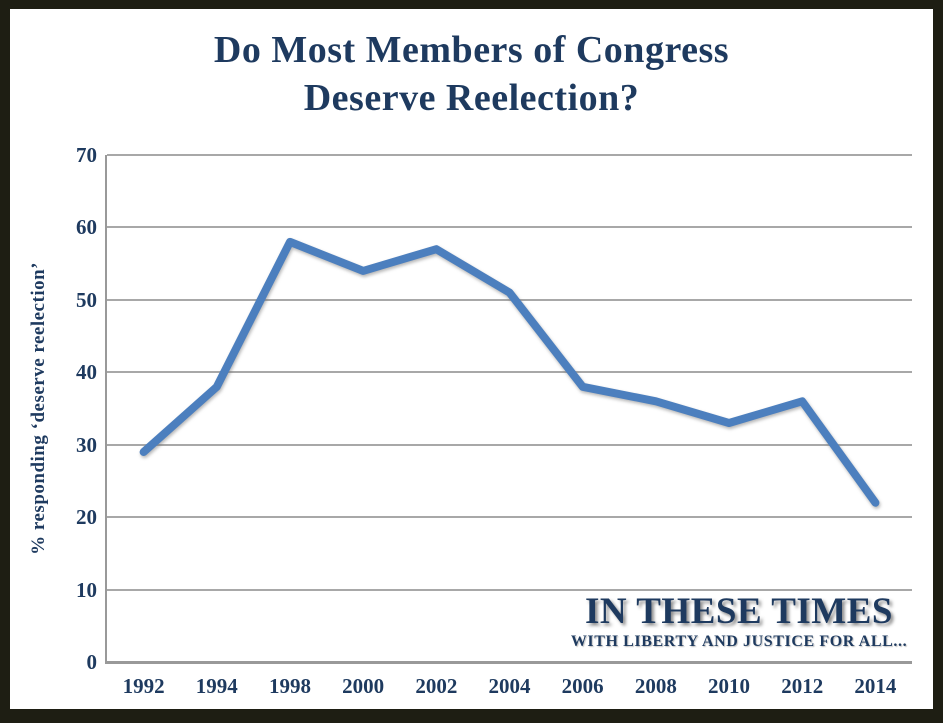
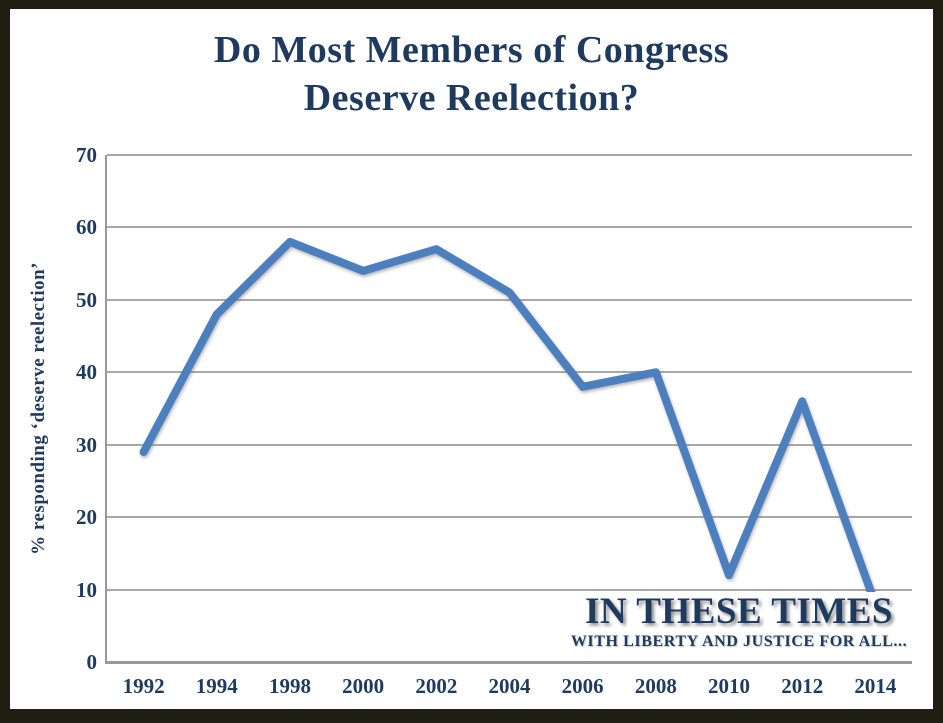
1994: 38 -> 48
2008: 36 -> 40
2010: 33 -> 12
2014: 22 -> 8
